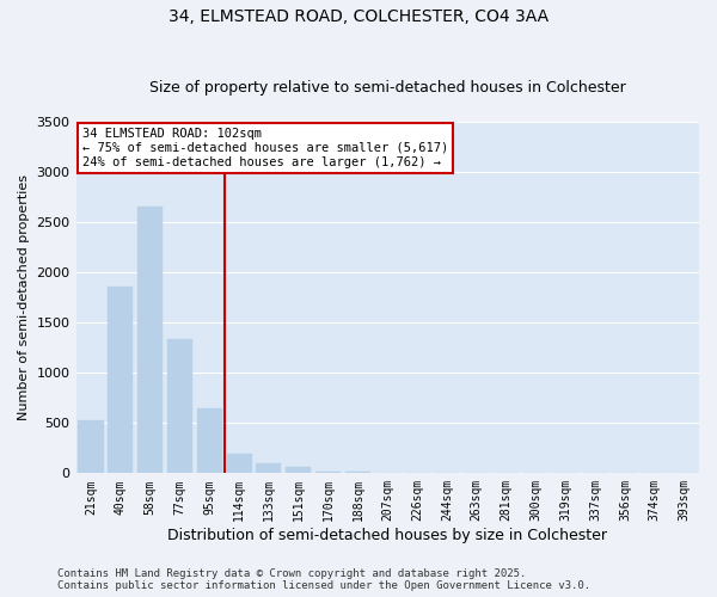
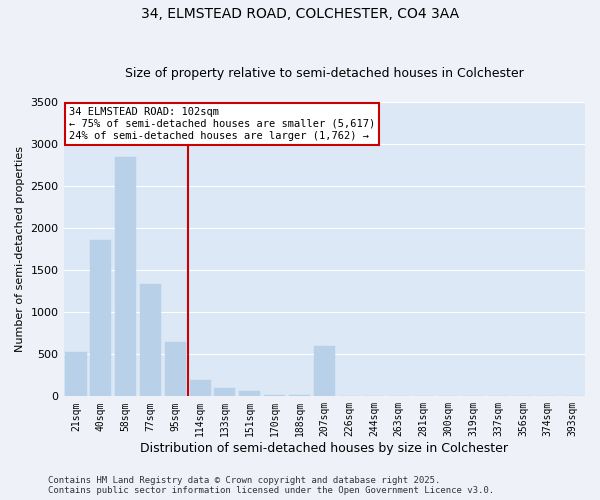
58sqm: 2650 -> 2840
207sqm: 0 -> 600
